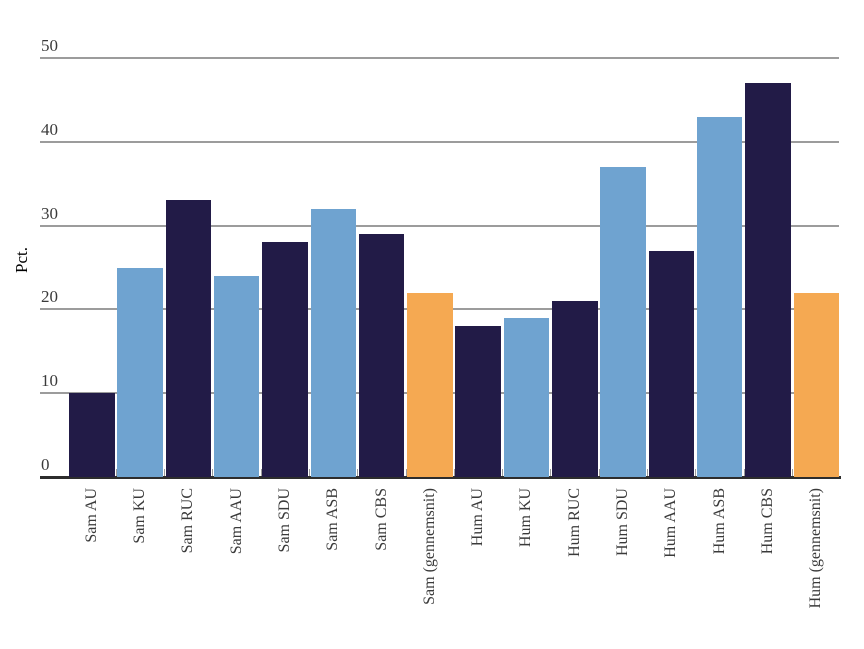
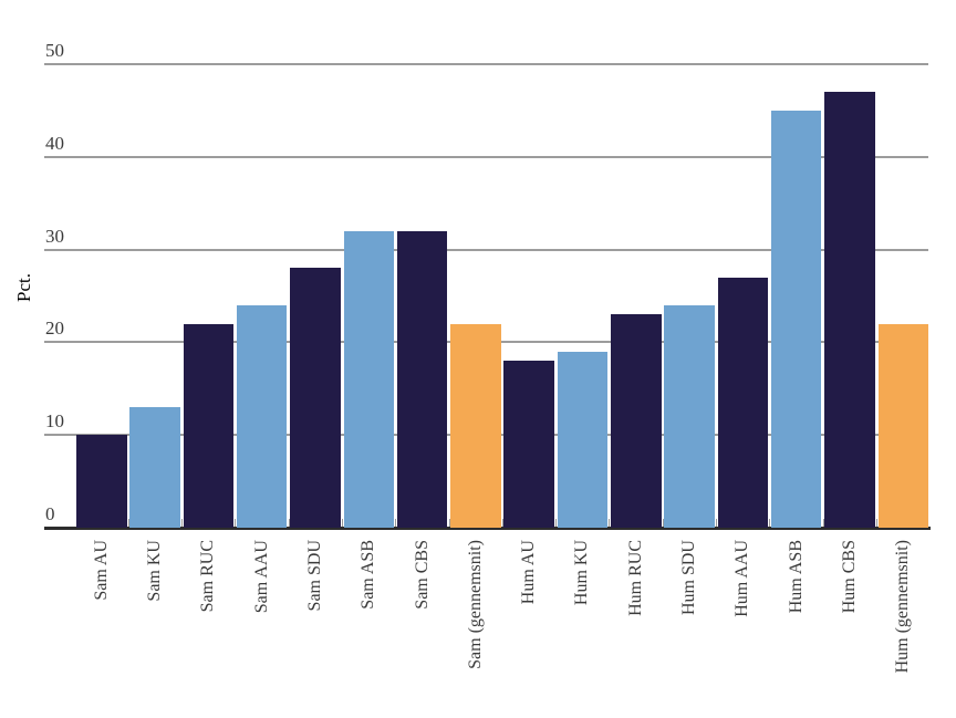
Sam KU: 25 -> 13
Sam RUC: 33 -> 22
Sam CBS: 29 -> 32
Hum RUC: 21 -> 23
Hum SDU: 37 -> 24
Hum ASB: 43 -> 45
